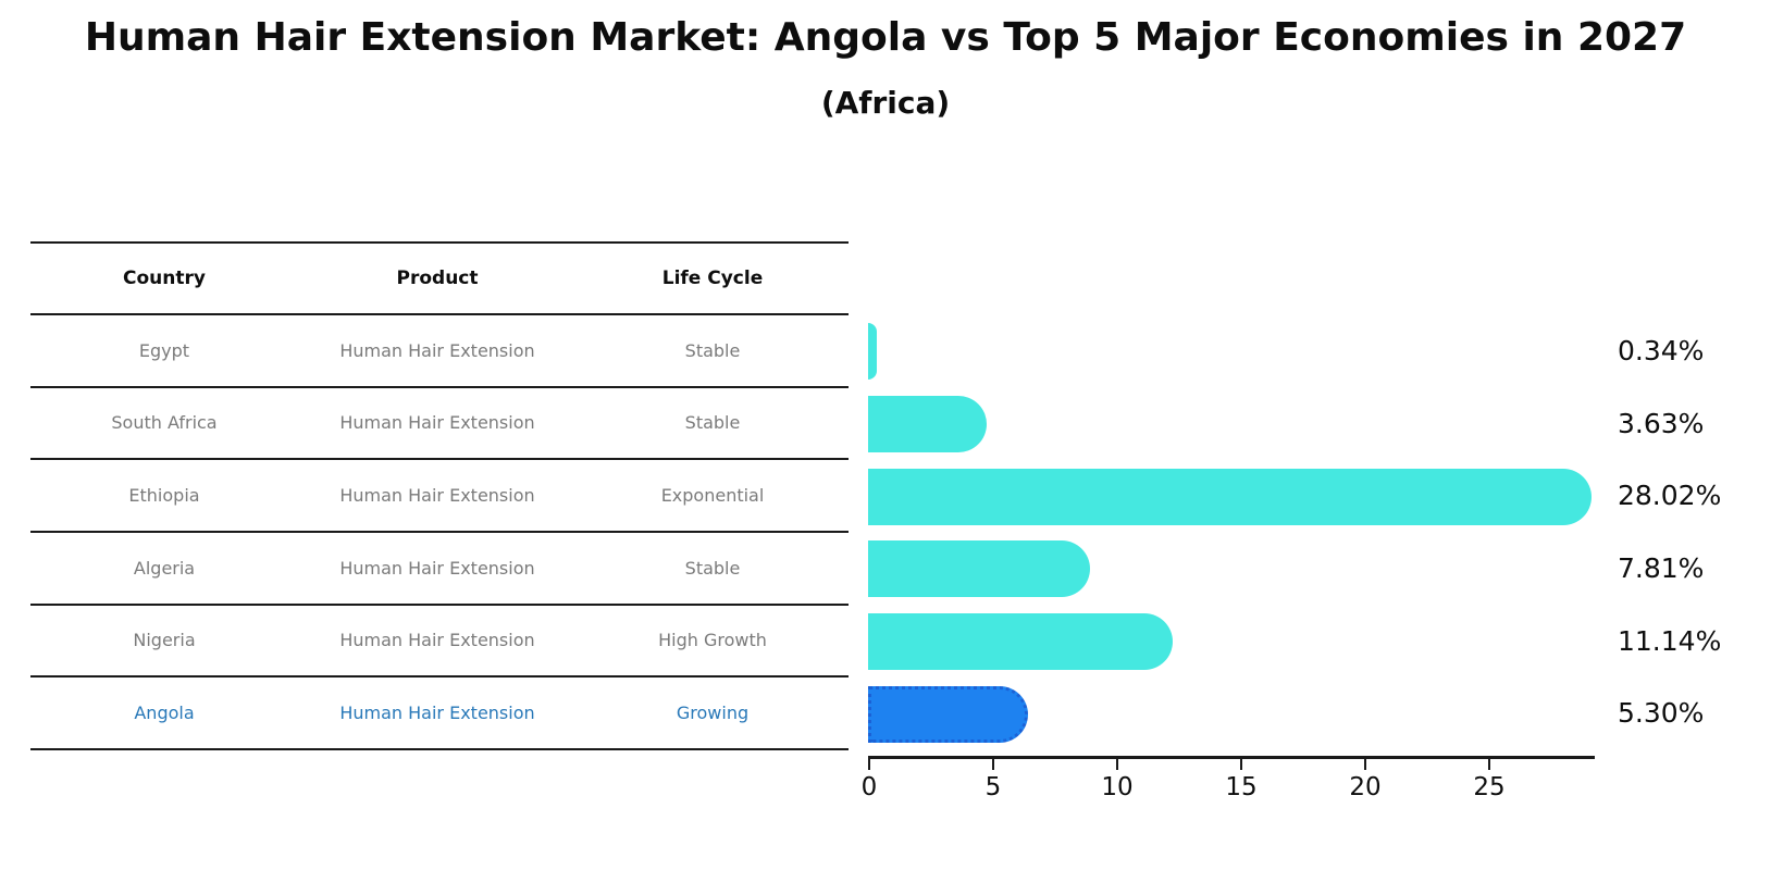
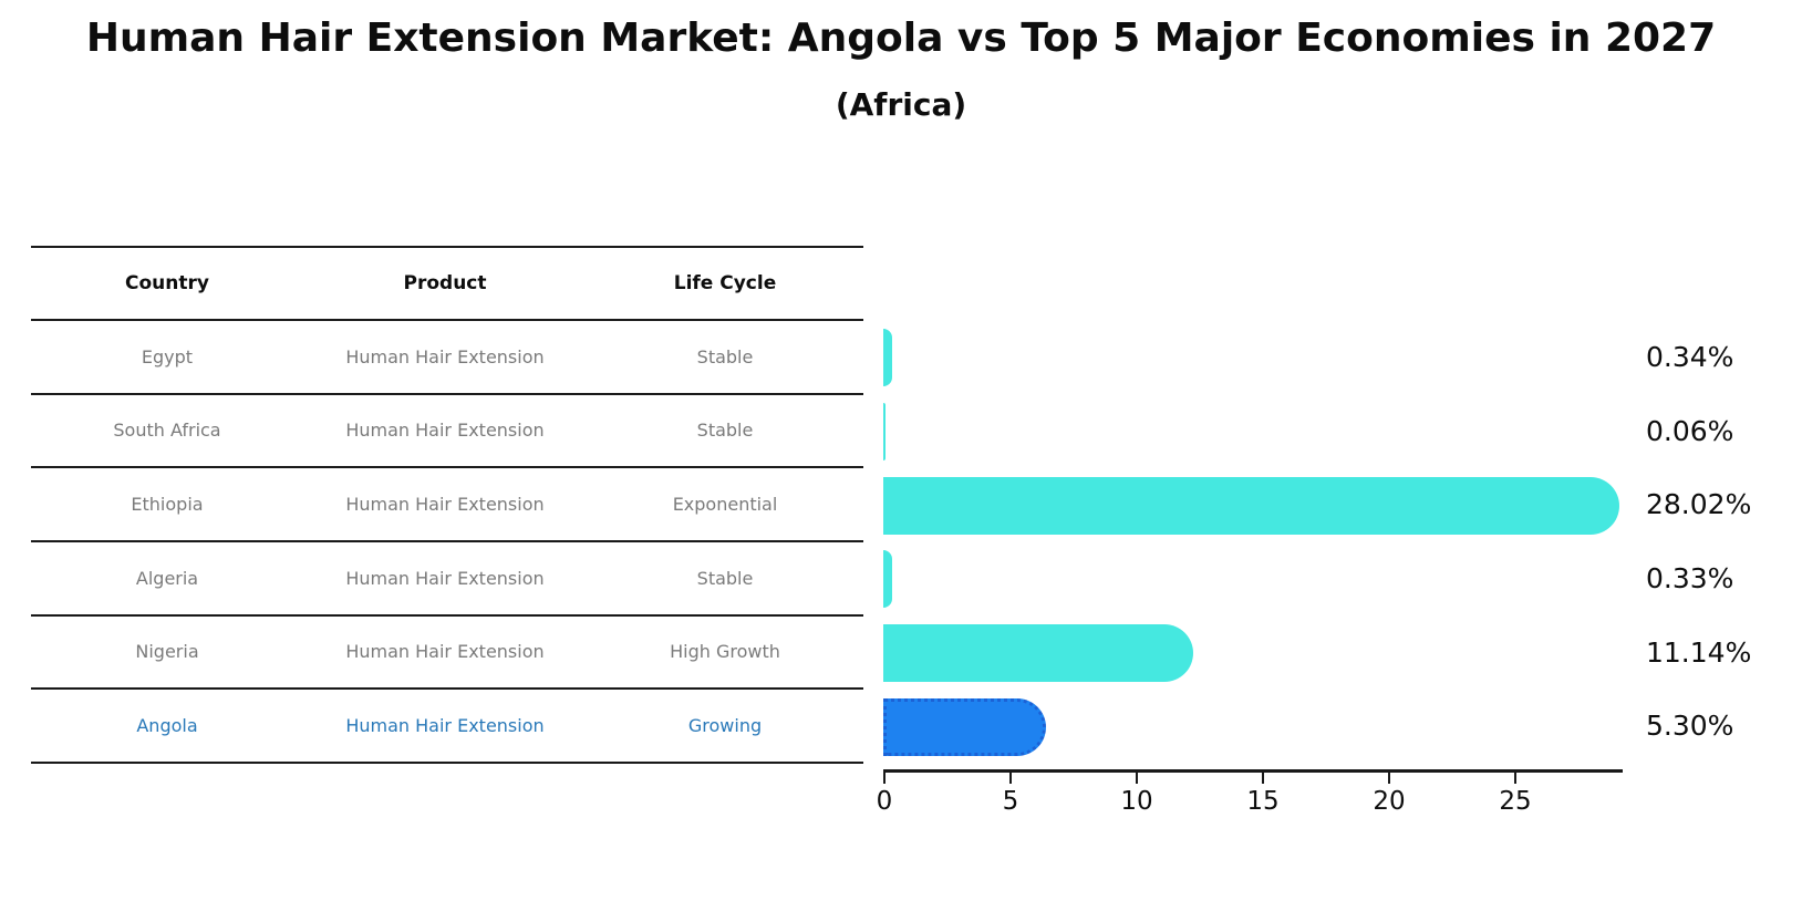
South Africa: 3.63% -> 0.06%
Algeria: 7.81% -> 0.33%
